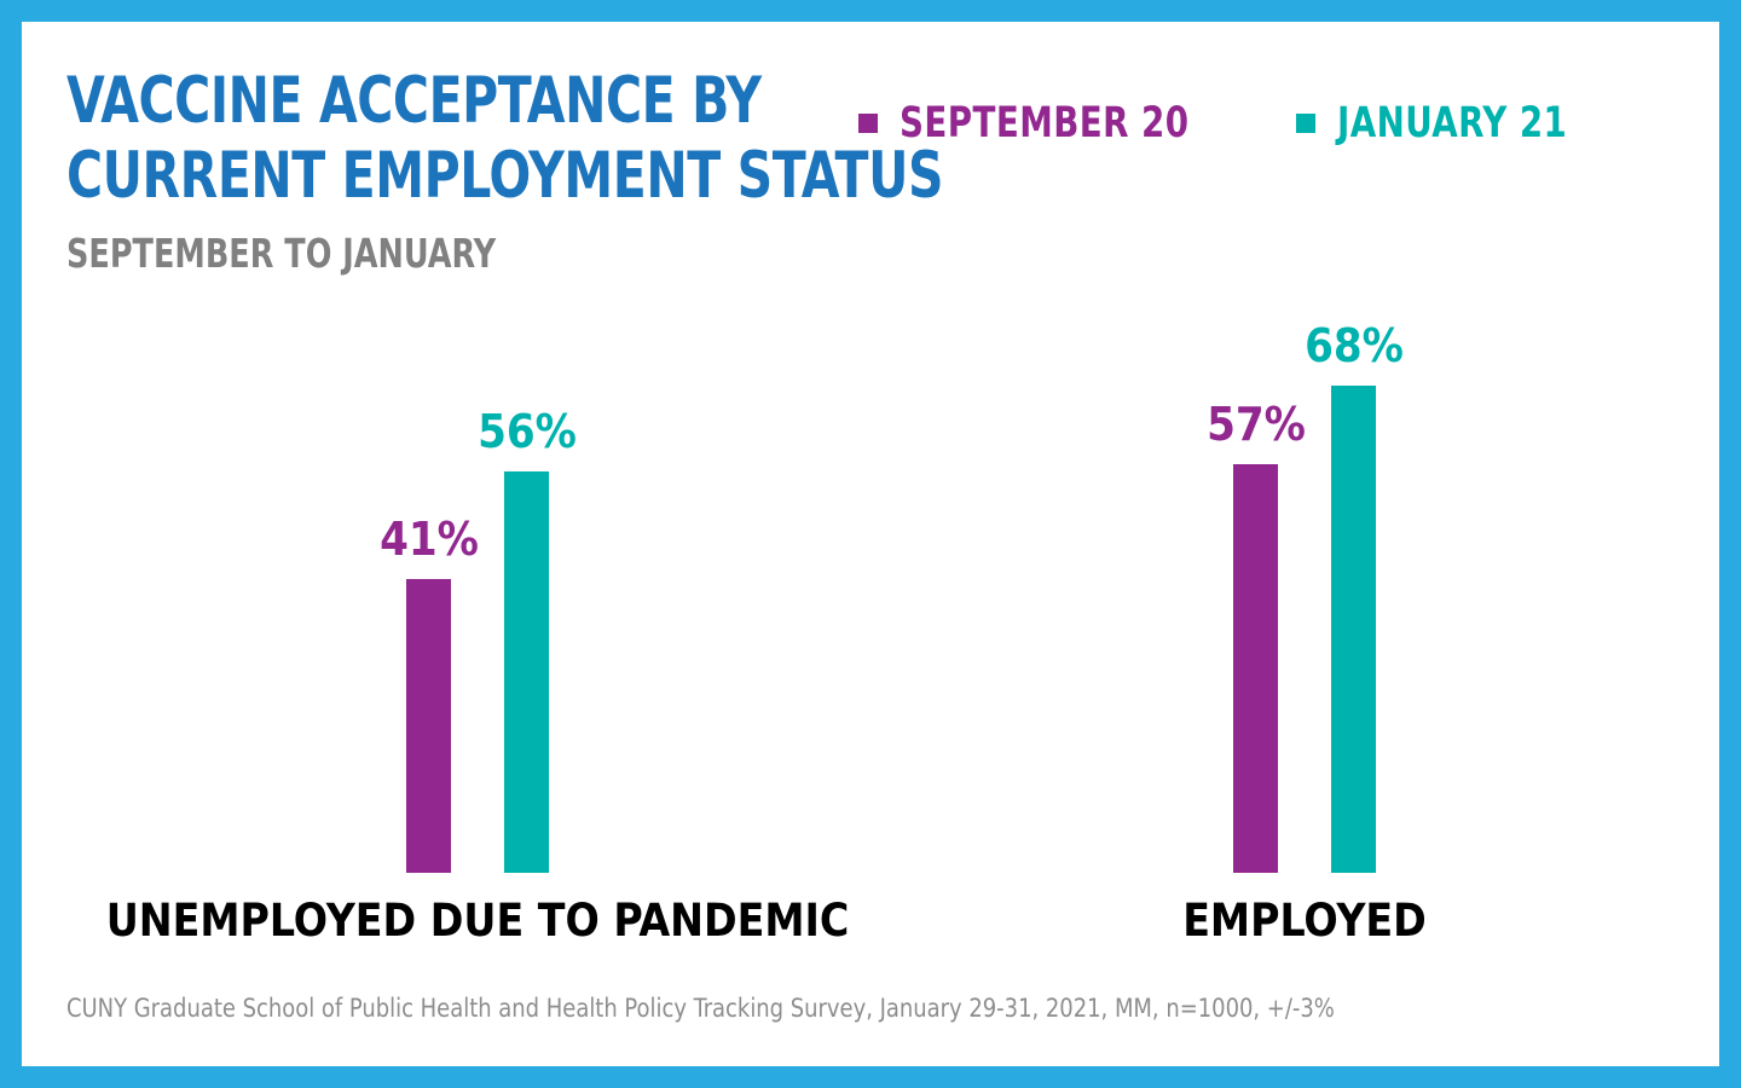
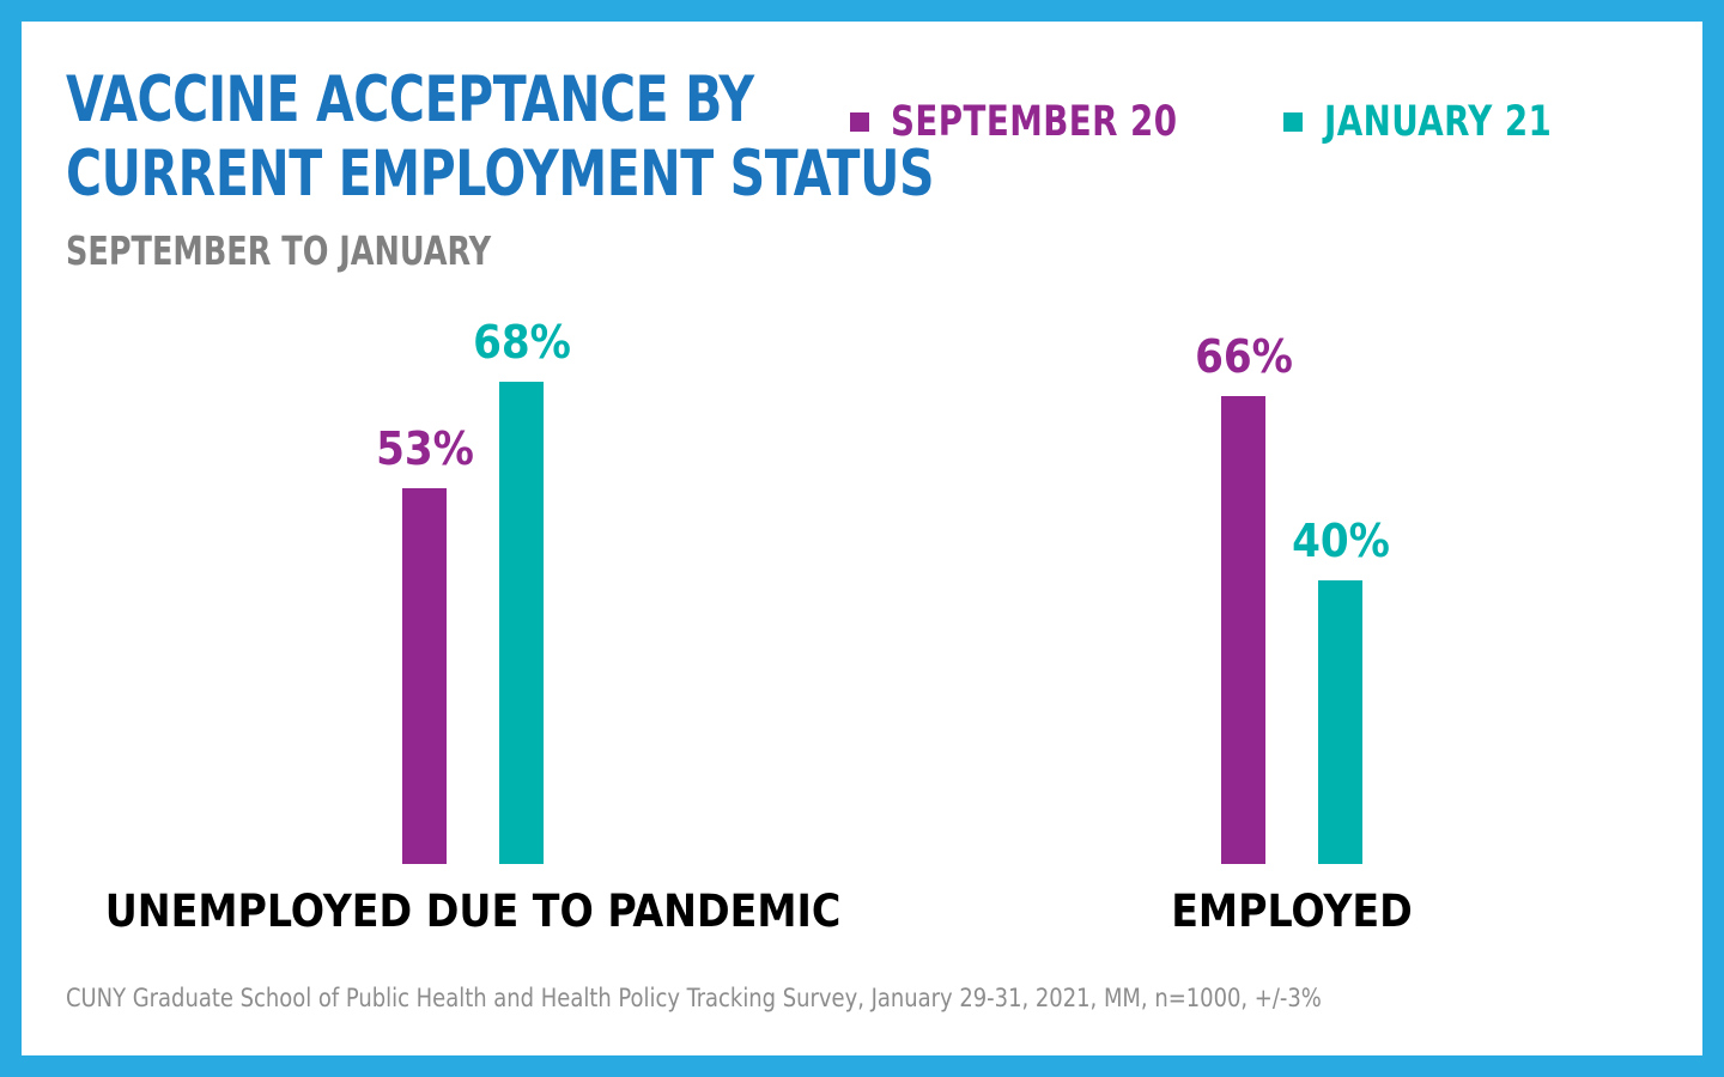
SEPTEMBER 20/UNEMPLOYED DUE TO PANDEMIC: 41% -> 53%
JANUARY 21/UNEMPLOYED DUE TO PANDEMIC: 56% -> 68%
SEPTEMBER 20/EMPLOYED: 57% -> 66%
JANUARY 21/EMPLOYED: 68% -> 40%
